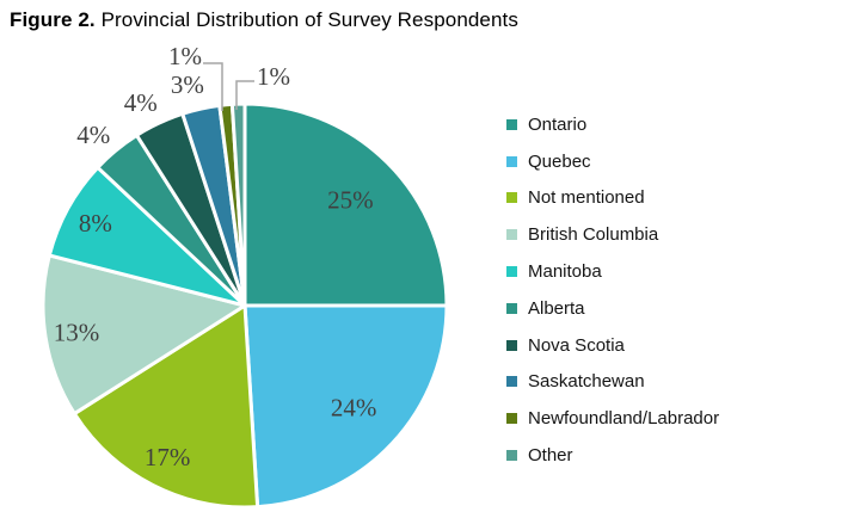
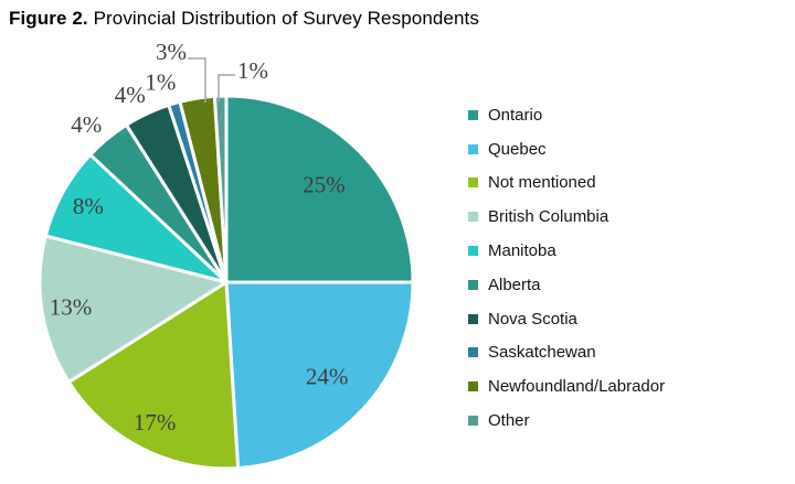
Saskatchewan: 3% -> 1%
Newfoundland/Labrador: 1% -> 3%
